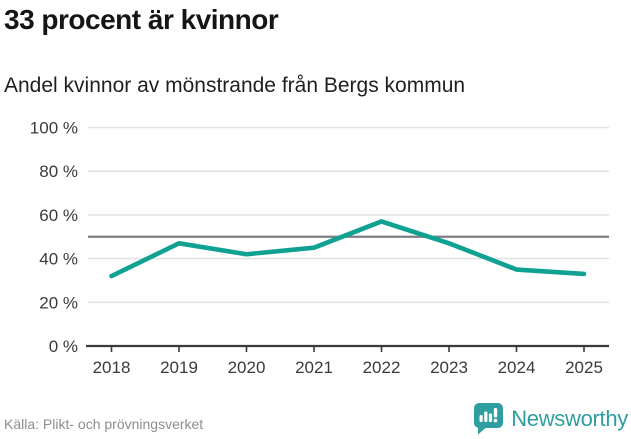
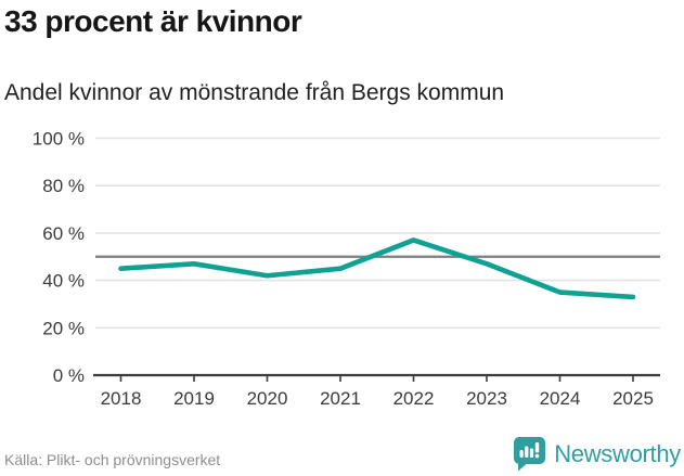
2018: 32% -> 45%
